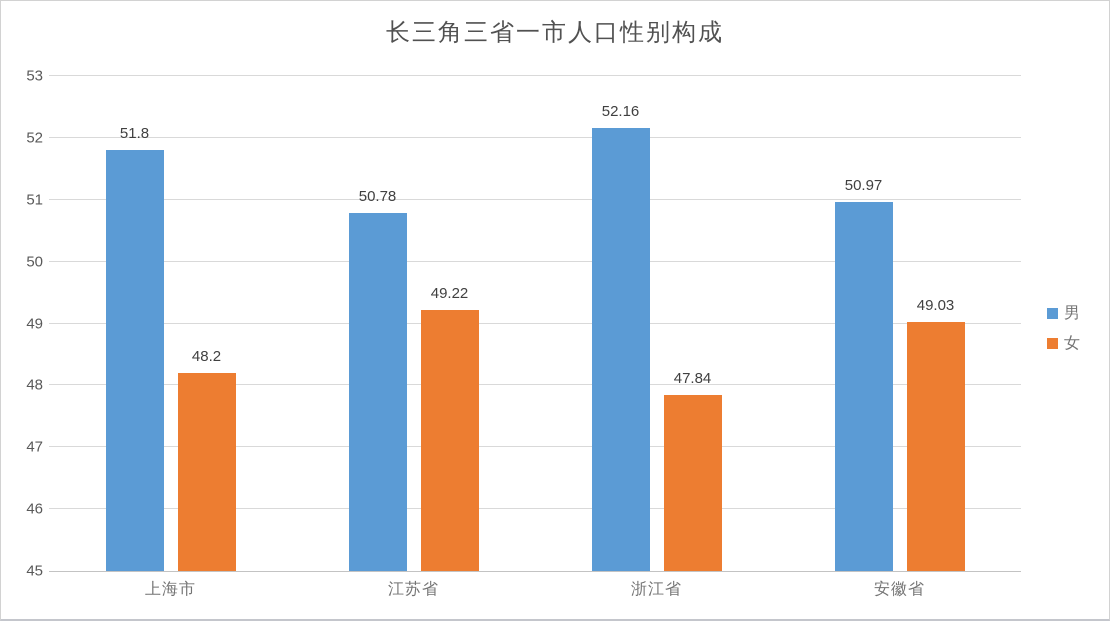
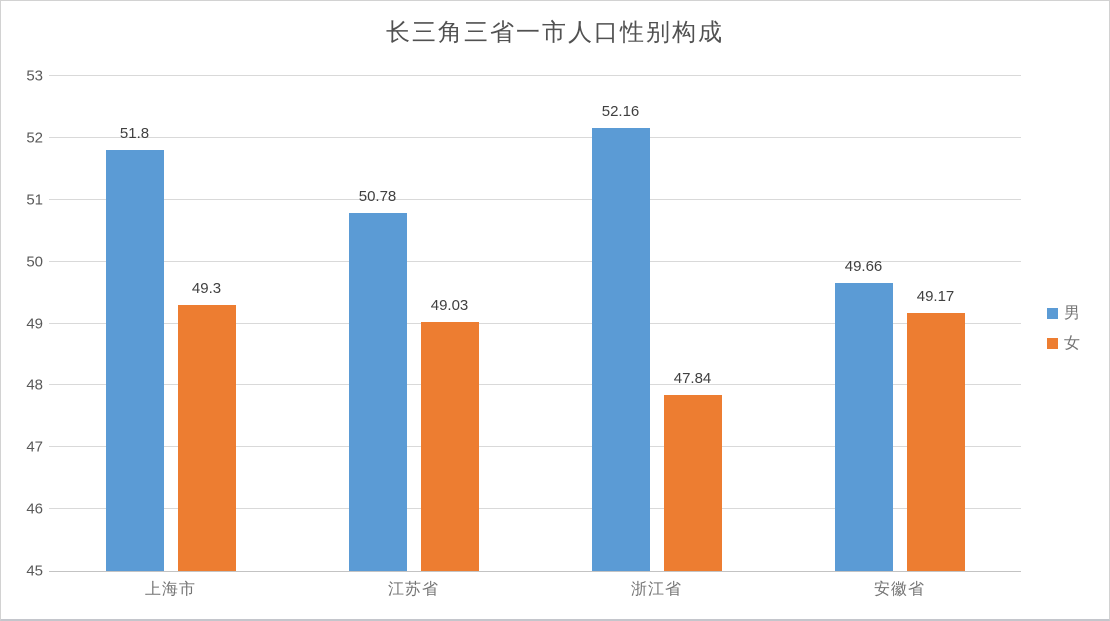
女/上海市: 48.2 -> 49.3
女/江苏省: 49.22 -> 49.03
男/安徽省: 50.97 -> 49.66
女/安徽省: 49.03 -> 49.17
